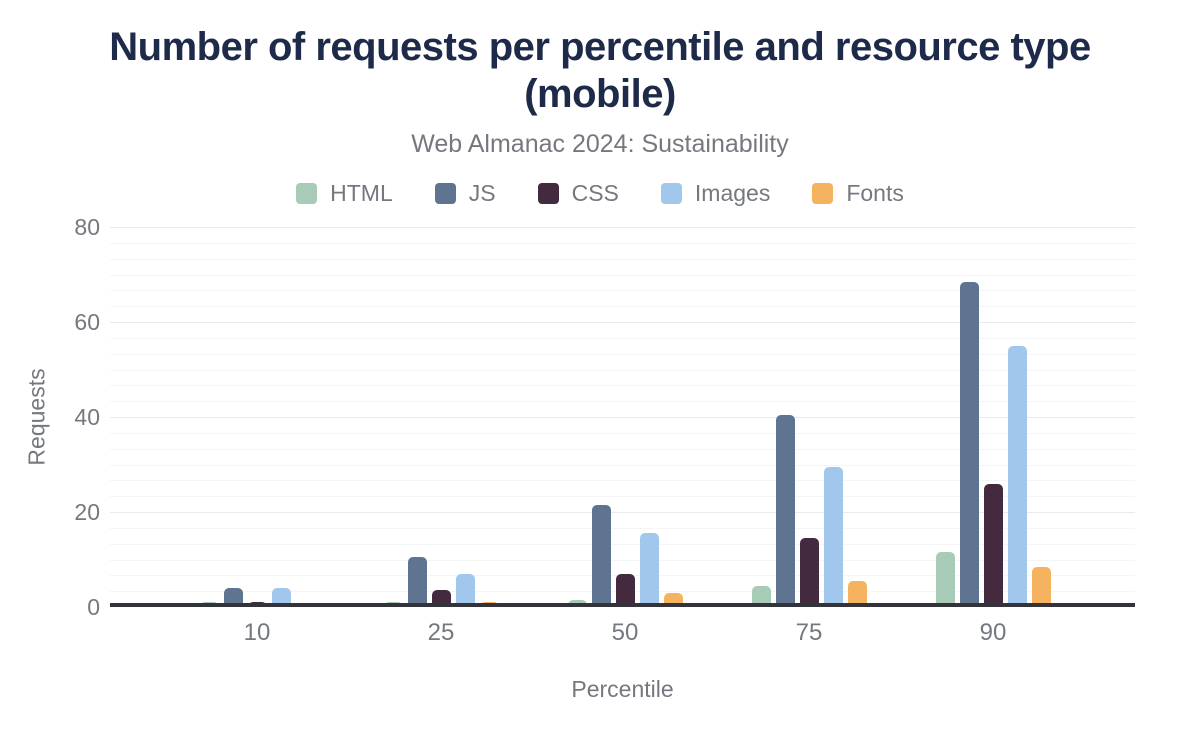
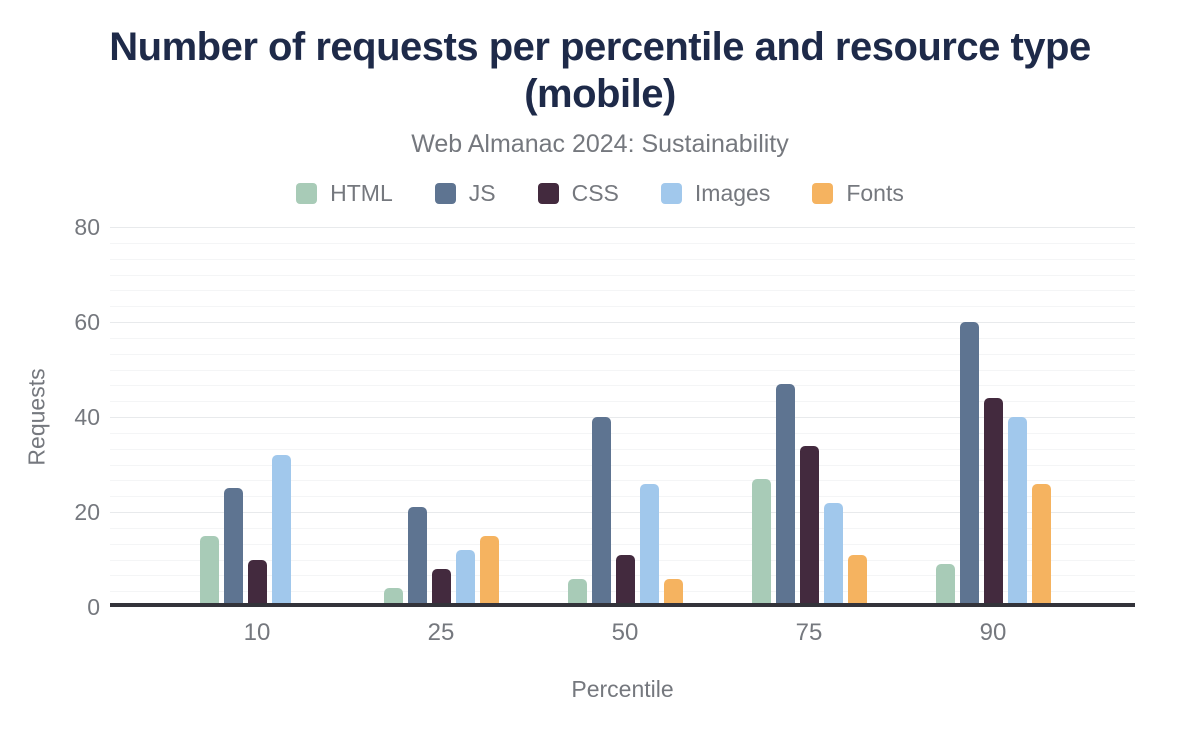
HTML/10: 1 -> 15
JS/10: 4 -> 25
CSS/10: 1 -> 10
Images/10: 4 -> 32
HTML/25: 1 -> 4
JS/25: 10 -> 21
CSS/25: 4 -> 8
Images/25: 7 -> 12
Fonts/25: 1 -> 15
HTML/50: 2 -> 6
JS/50: 22 -> 40
CSS/50: 7 -> 11
Images/50: 16 -> 26
Fonts/50: 3 -> 6
HTML/75: 4 -> 27
JS/75: 40 -> 47
CSS/75: 14 -> 34
Images/75: 30 -> 22
Fonts/75: 6 -> 11
HTML/90: 12 -> 9
JS/90: 68 -> 60
CSS/90: 26 -> 44
Images/90: 55 -> 40
Fonts/90: 8 -> 26
